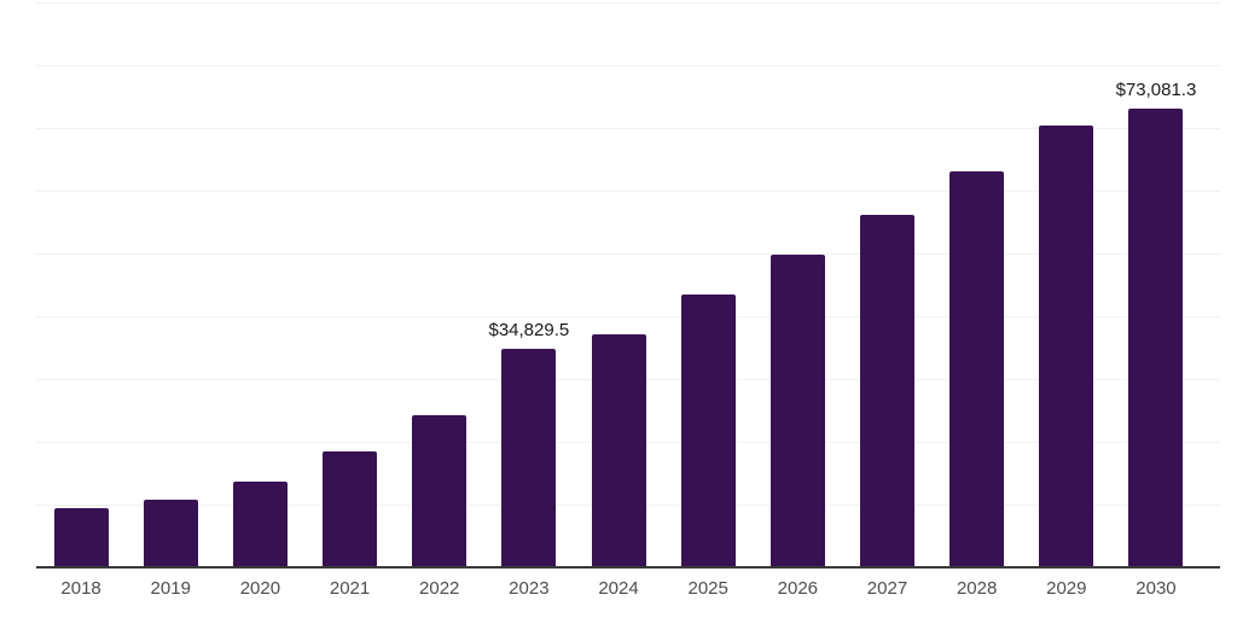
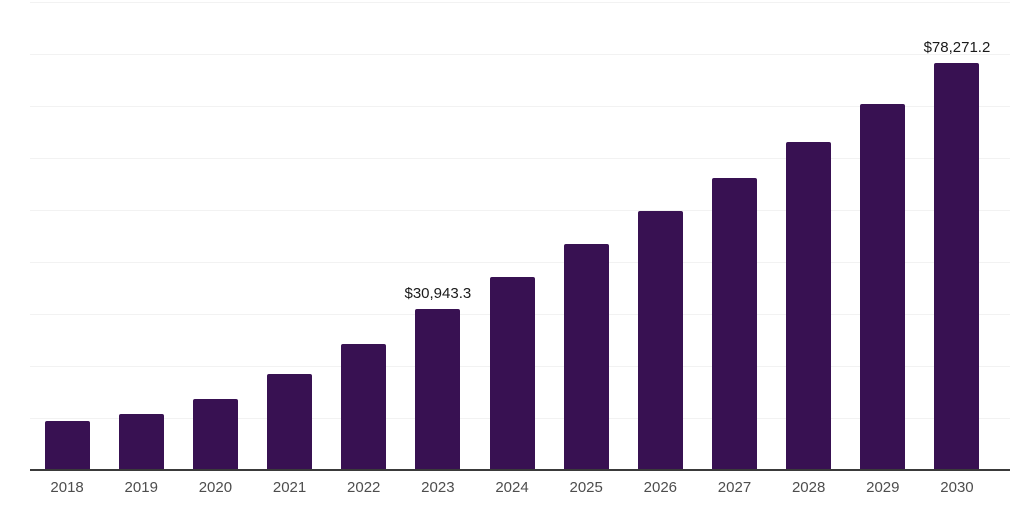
2023: $34,829.5 -> $30,943.3
2030: $73,081.3 -> $78,271.2
